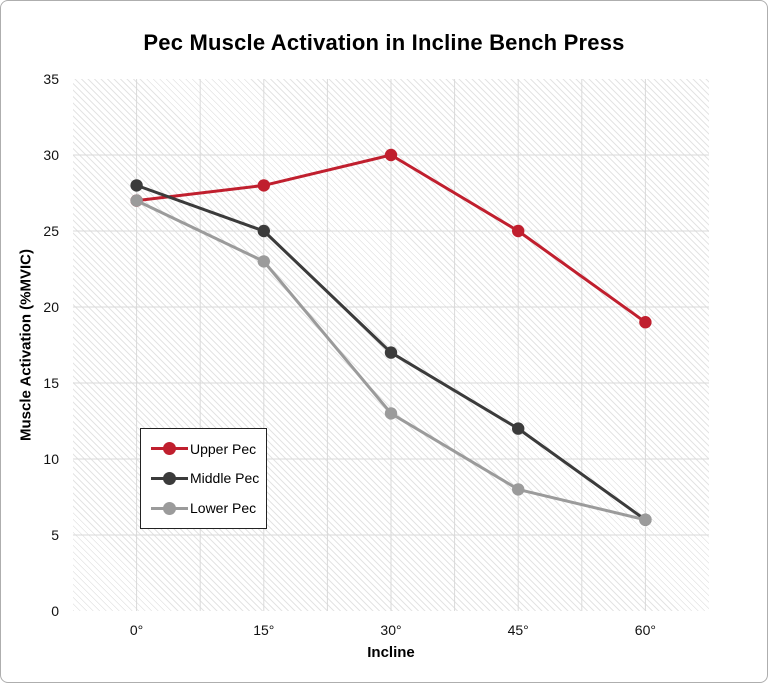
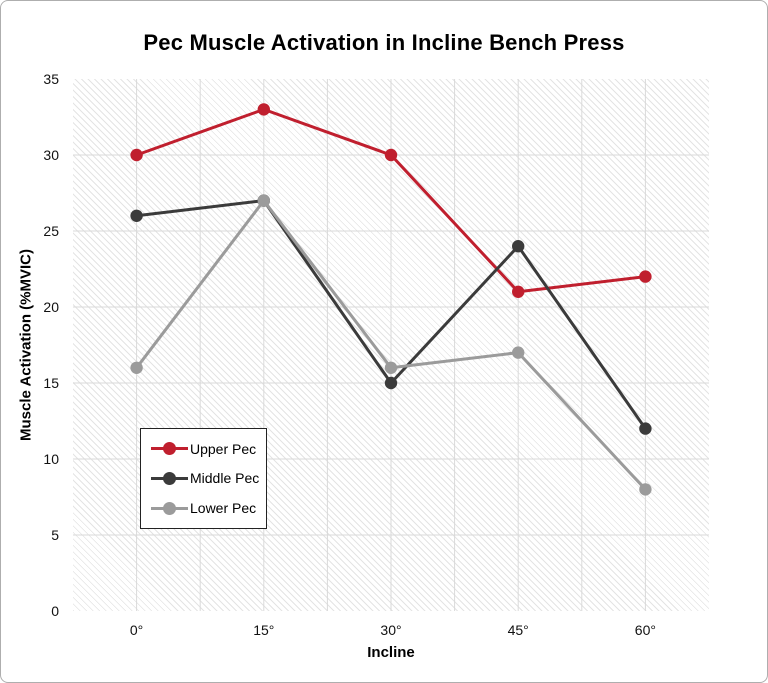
Upper Pec/0°: 27 -> 30
Middle Pec/0°: 28 -> 26
Lower Pec/0°: 27 -> 16
Upper Pec/15°: 28 -> 33
Middle Pec/15°: 25 -> 27
Lower Pec/15°: 23 -> 27
Middle Pec/30°: 17 -> 15
Lower Pec/30°: 13 -> 16
Upper Pec/45°: 25 -> 21
Middle Pec/45°: 12 -> 24
Lower Pec/45°: 8 -> 17
Upper Pec/60°: 19 -> 22
Middle Pec/60°: 6 -> 12
Lower Pec/60°: 6 -> 8
